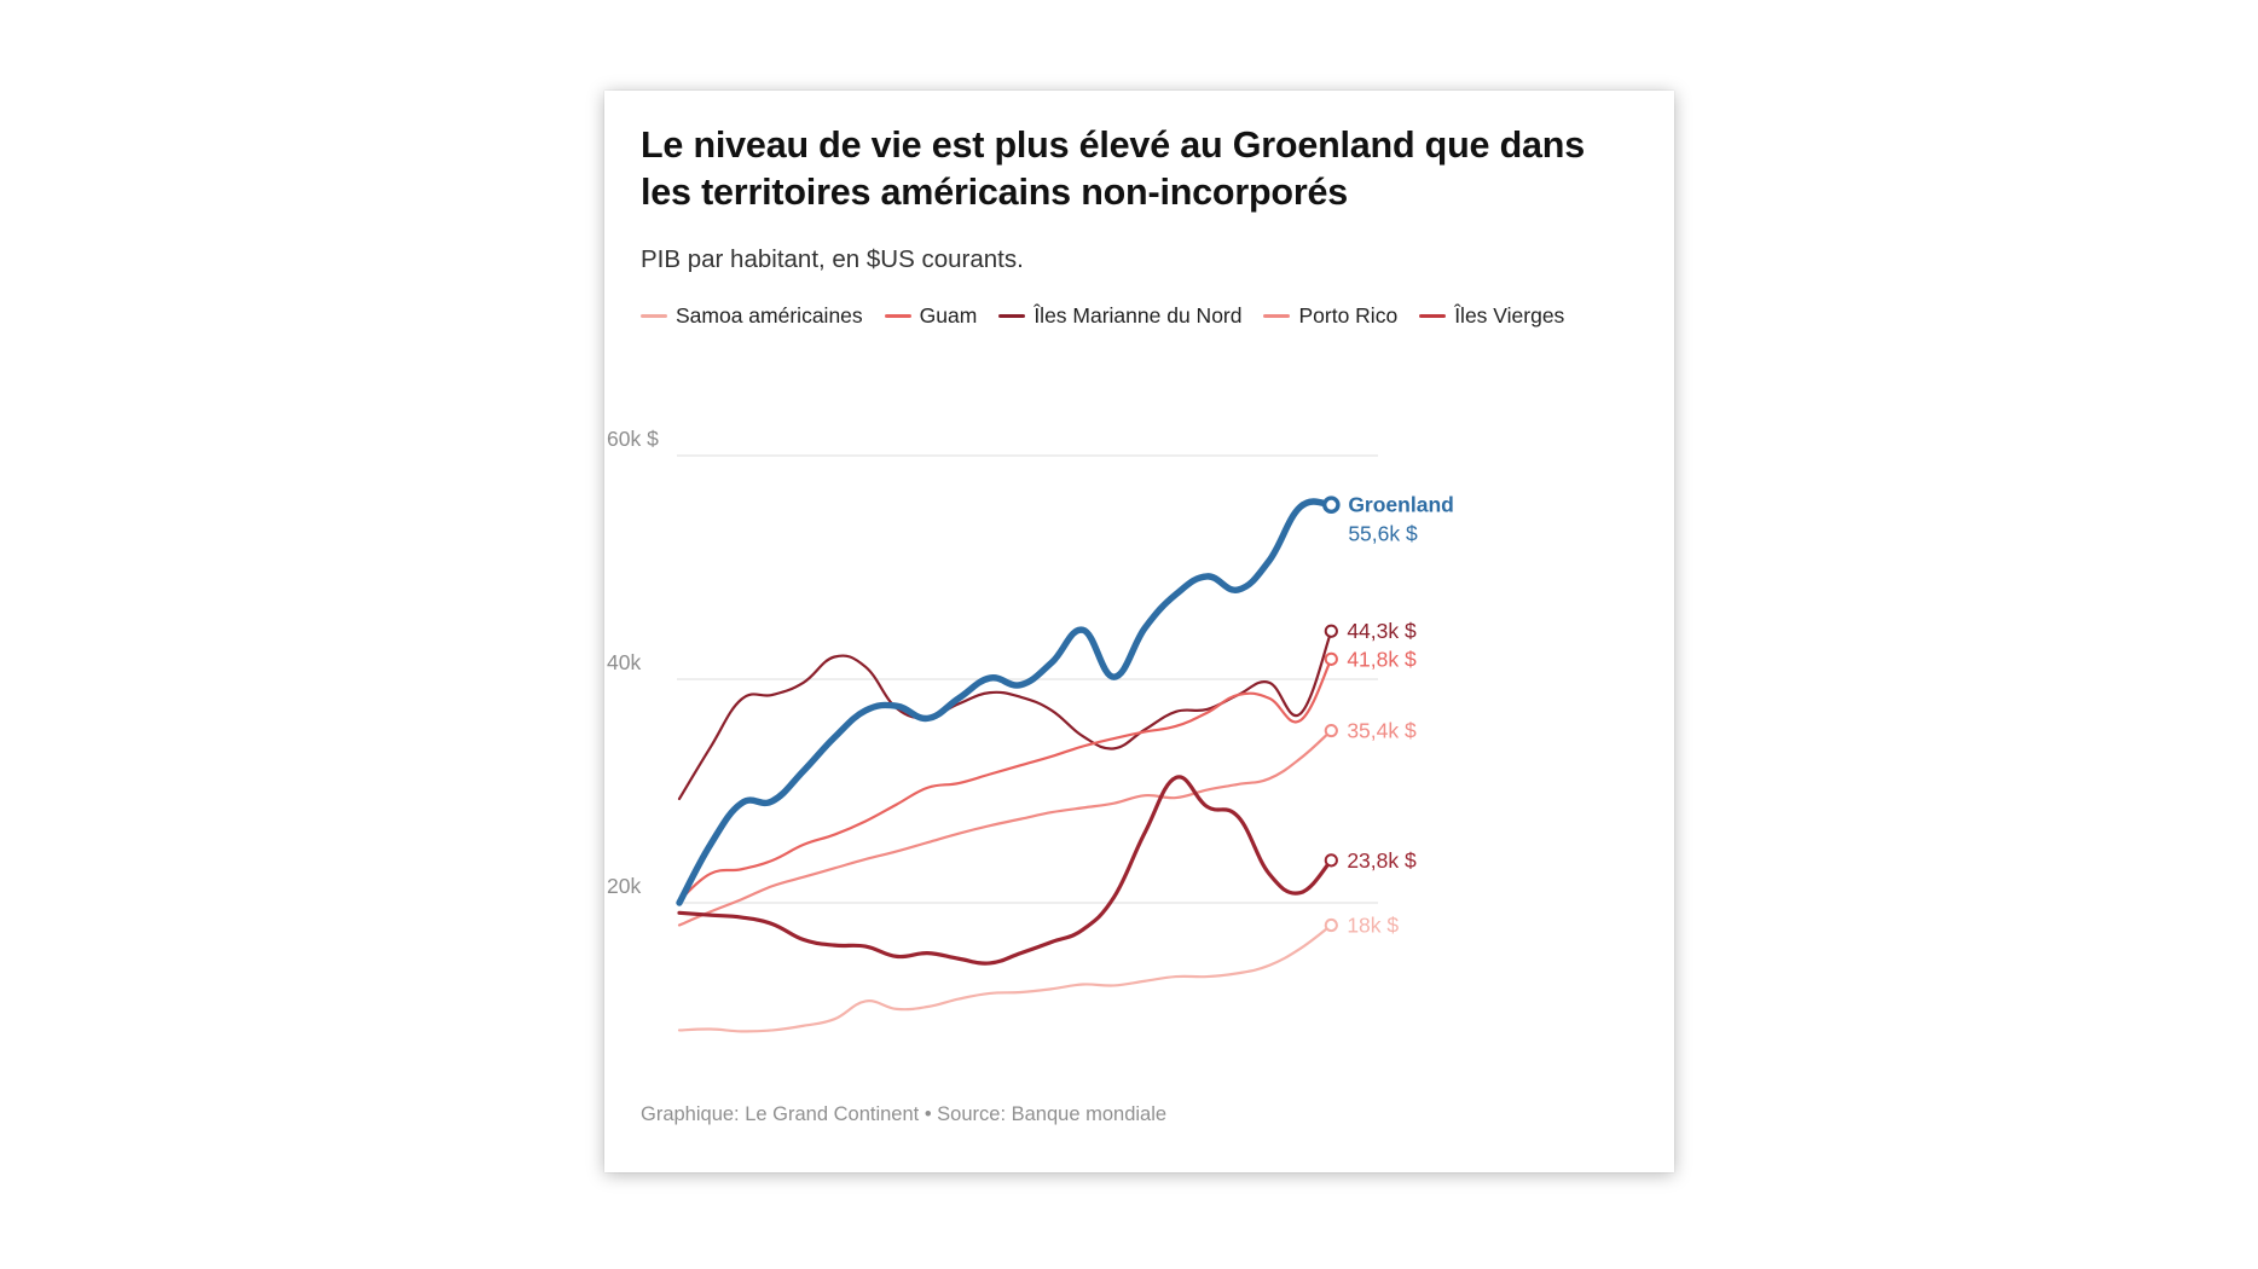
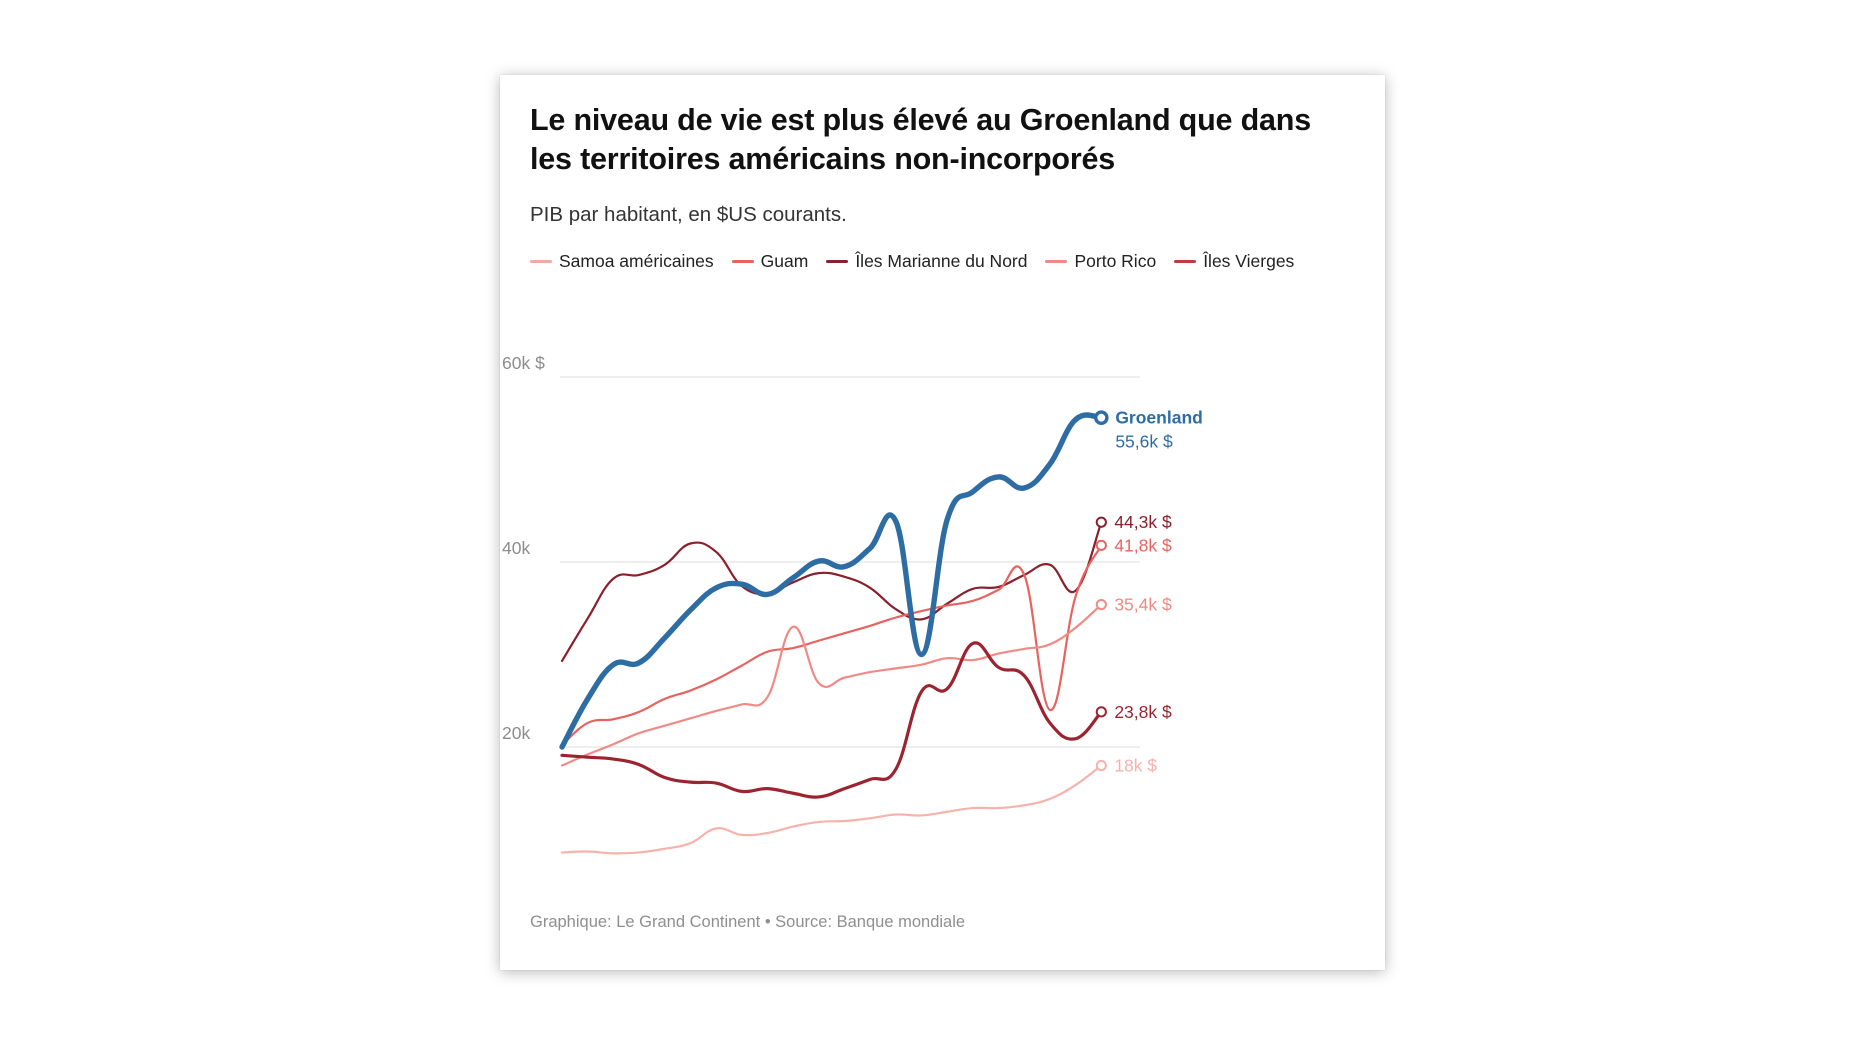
Porto Rico/2010: 26k -> 33k
Groenland/2015: 40k -> 30k
Îles Vierges/2015: 20k -> 26k
Guam/2020: 38k -> 24k
